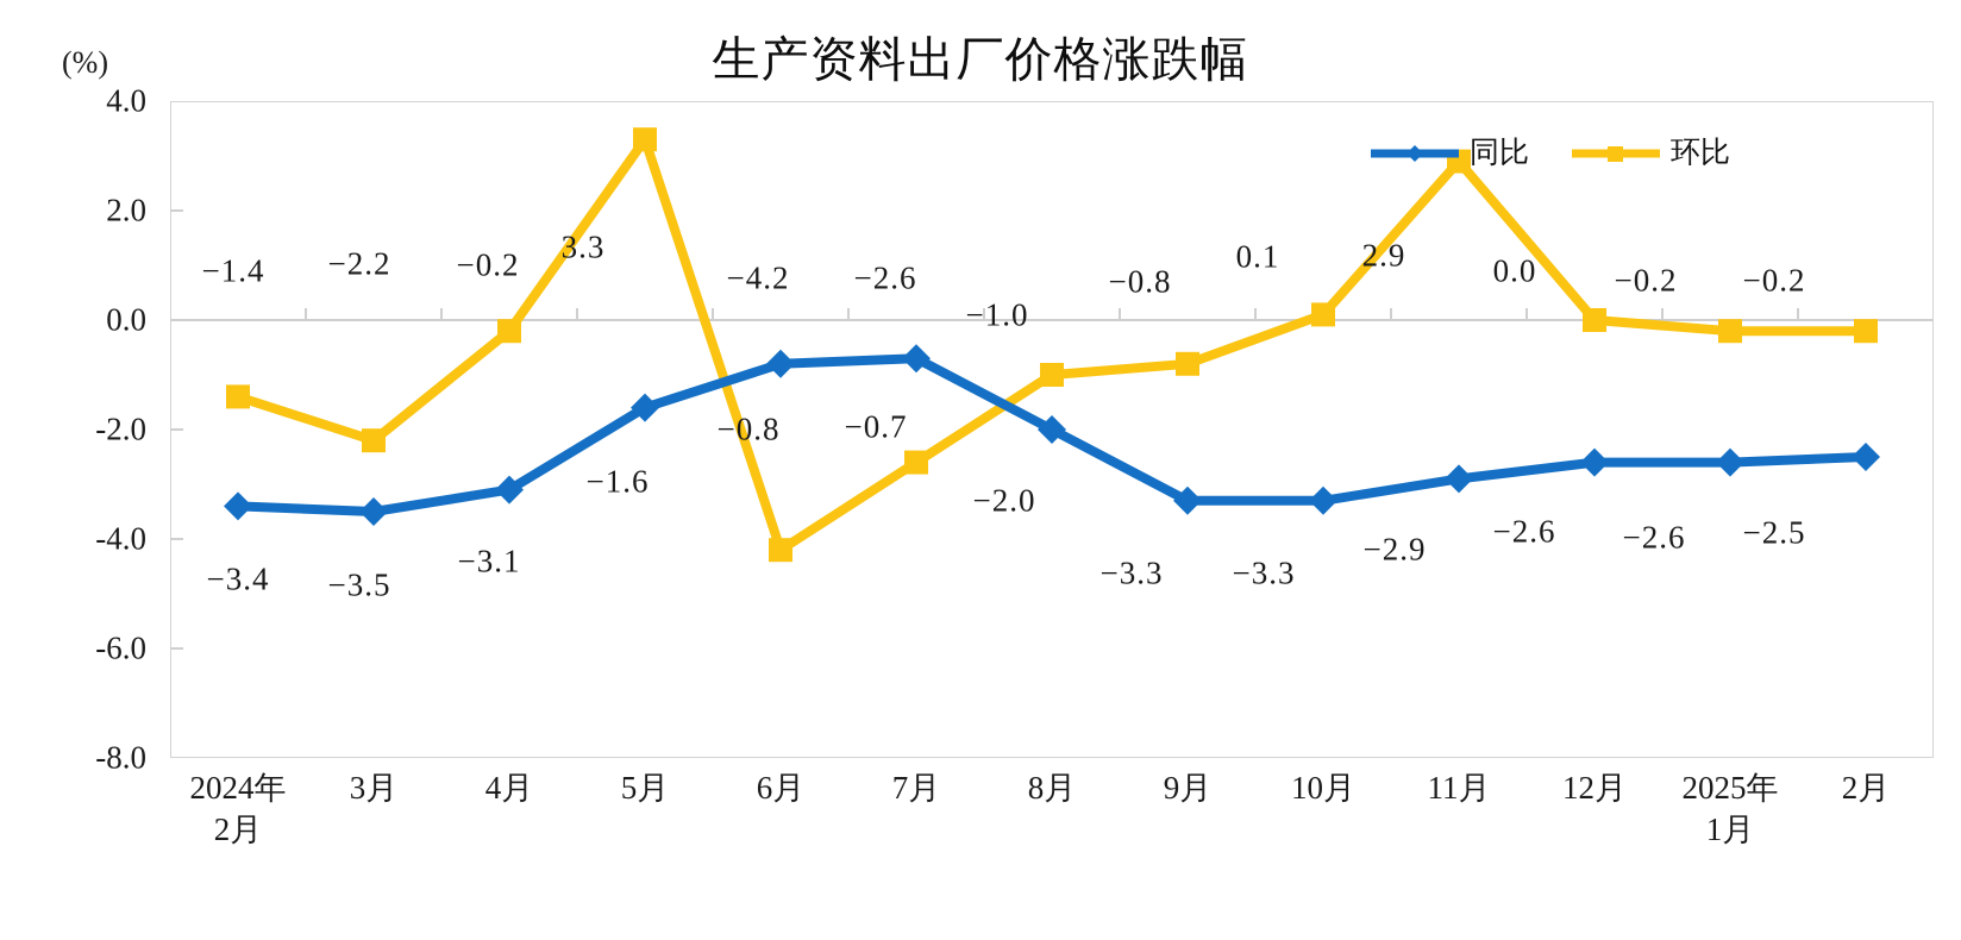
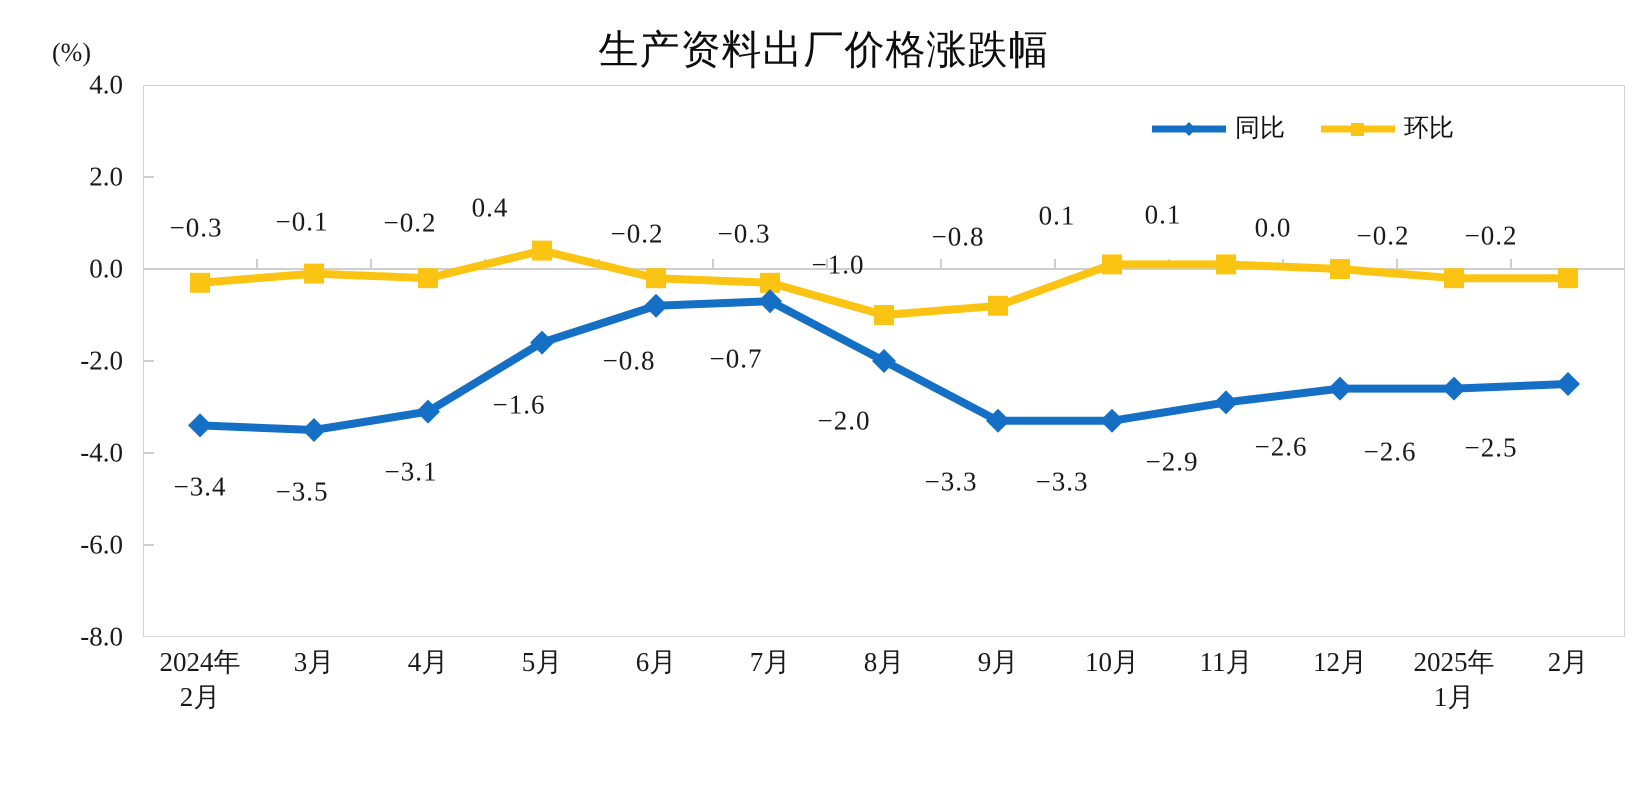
环比/2024年 2月: −1.4 -> −0.3
环比/3月: −2.2 -> −0.1
环比/5月: 3.3 -> 0.4
环比/6月: −4.2 -> −0.2
环比/7月: −2.6 -> −0.3
环比/11月: 2.9 -> 0.1
